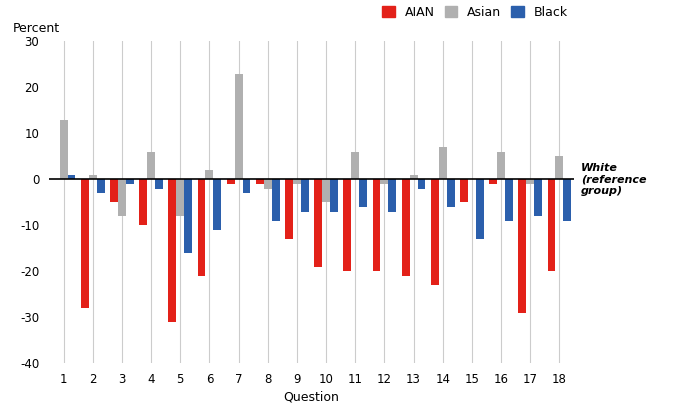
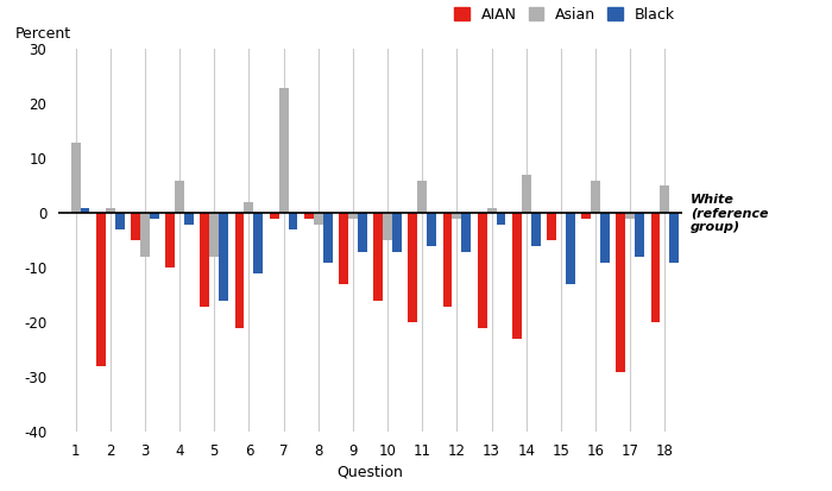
AIAN/5: -31 -> -17
AIAN/10: -19 -> -16
AIAN/12: -20 -> -17
